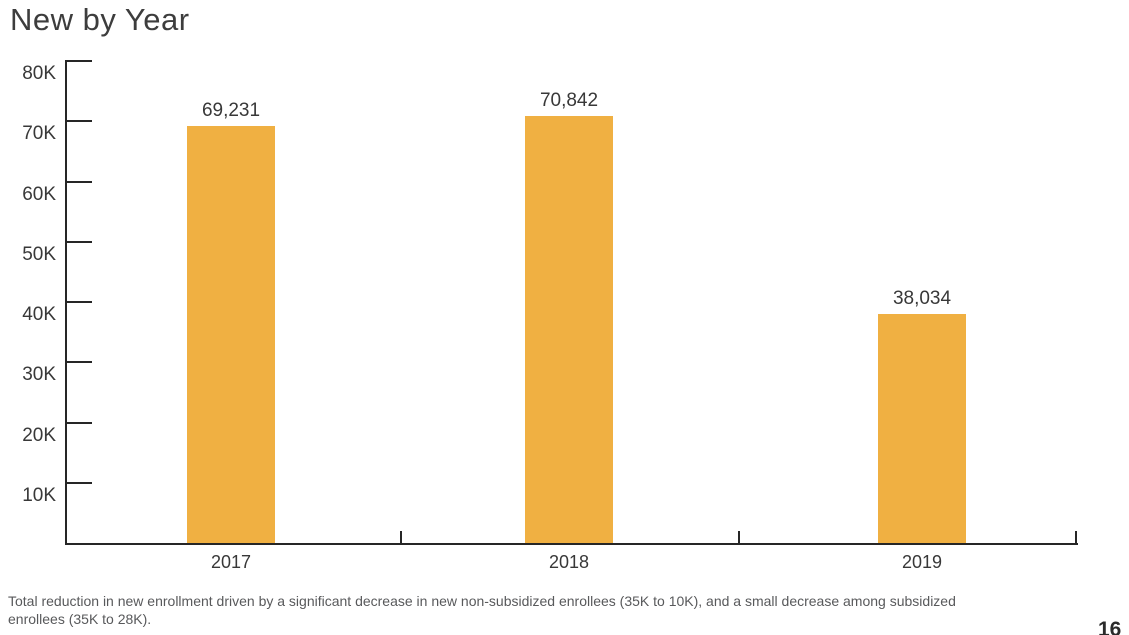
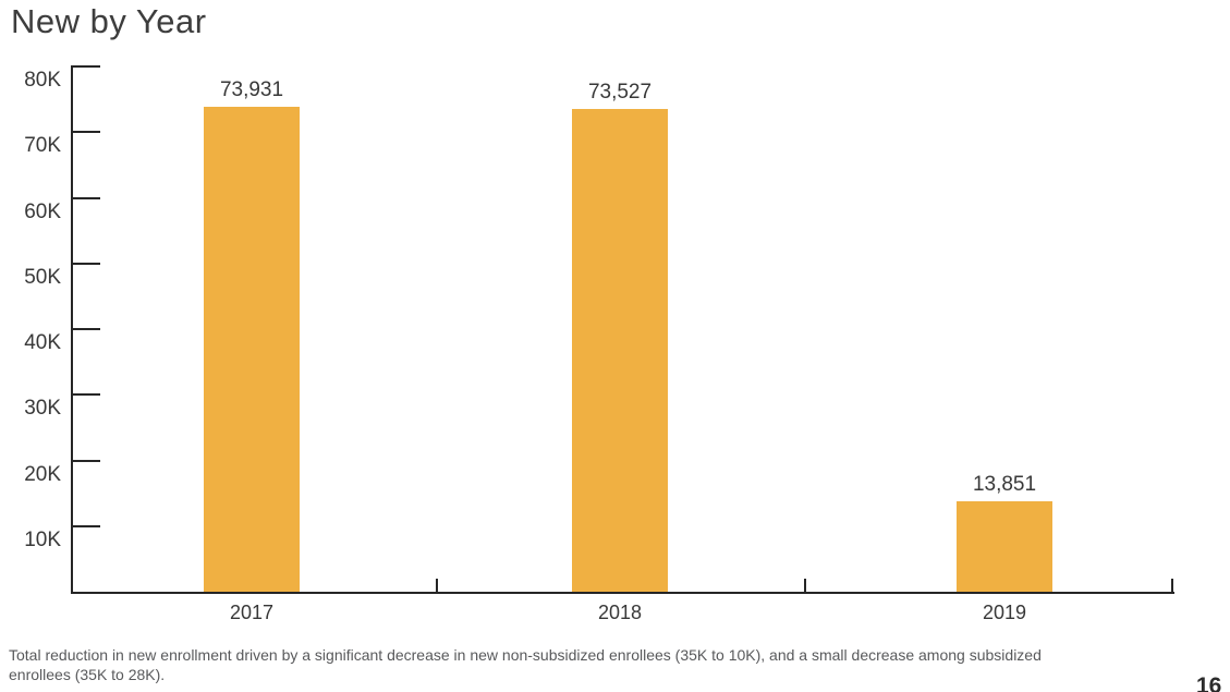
2017: 69,231 -> 73,931
2018: 70,842 -> 73,527
2019: 38,034 -> 13,851
